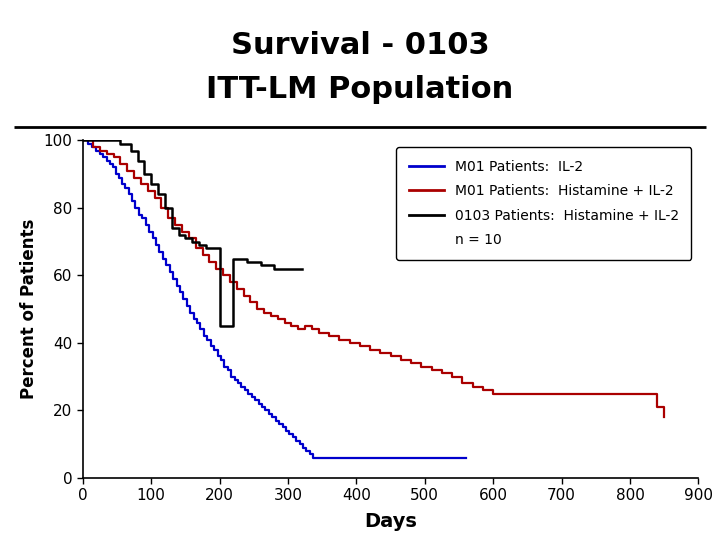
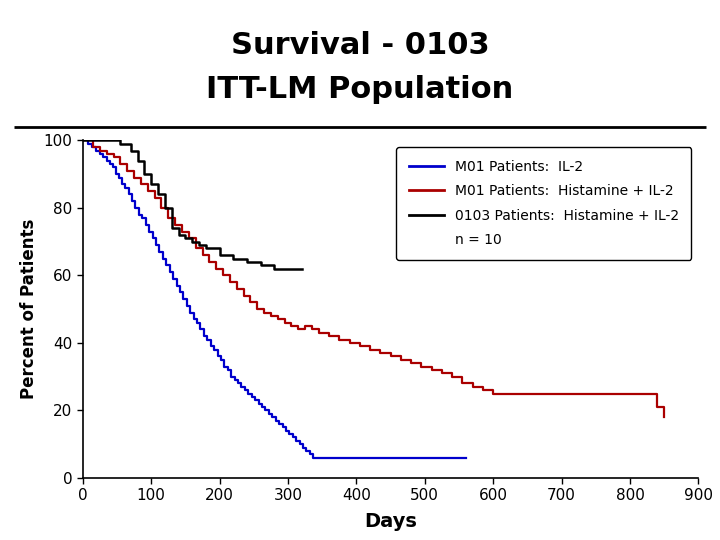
0103 Patients: Histamine + IL-2/200: 45 -> 66
